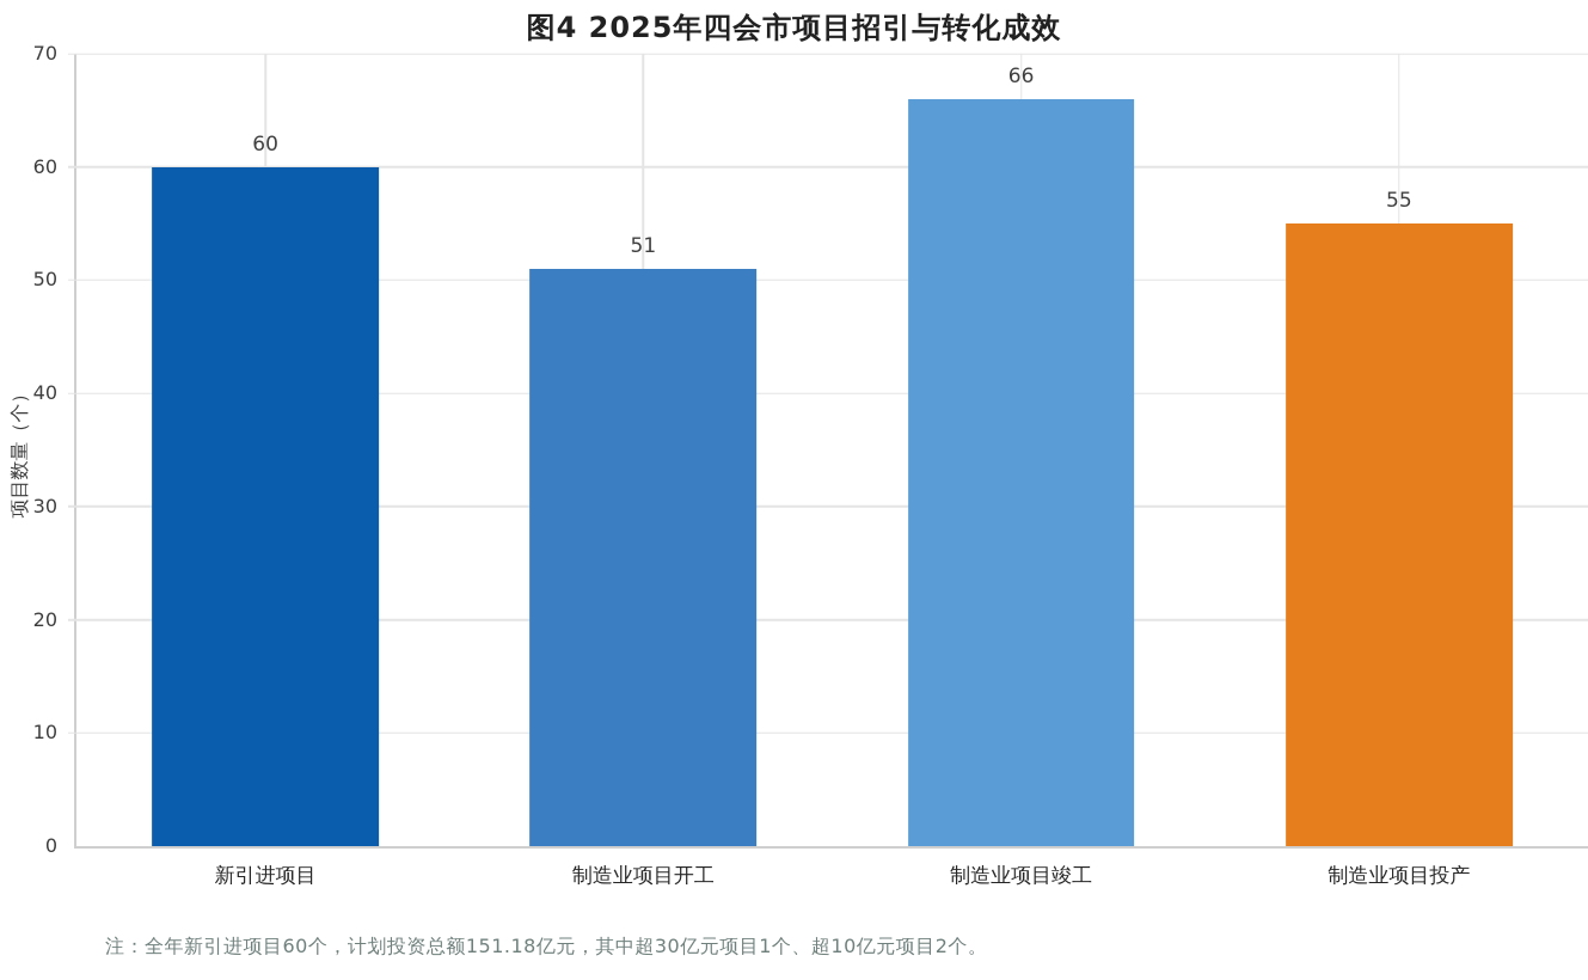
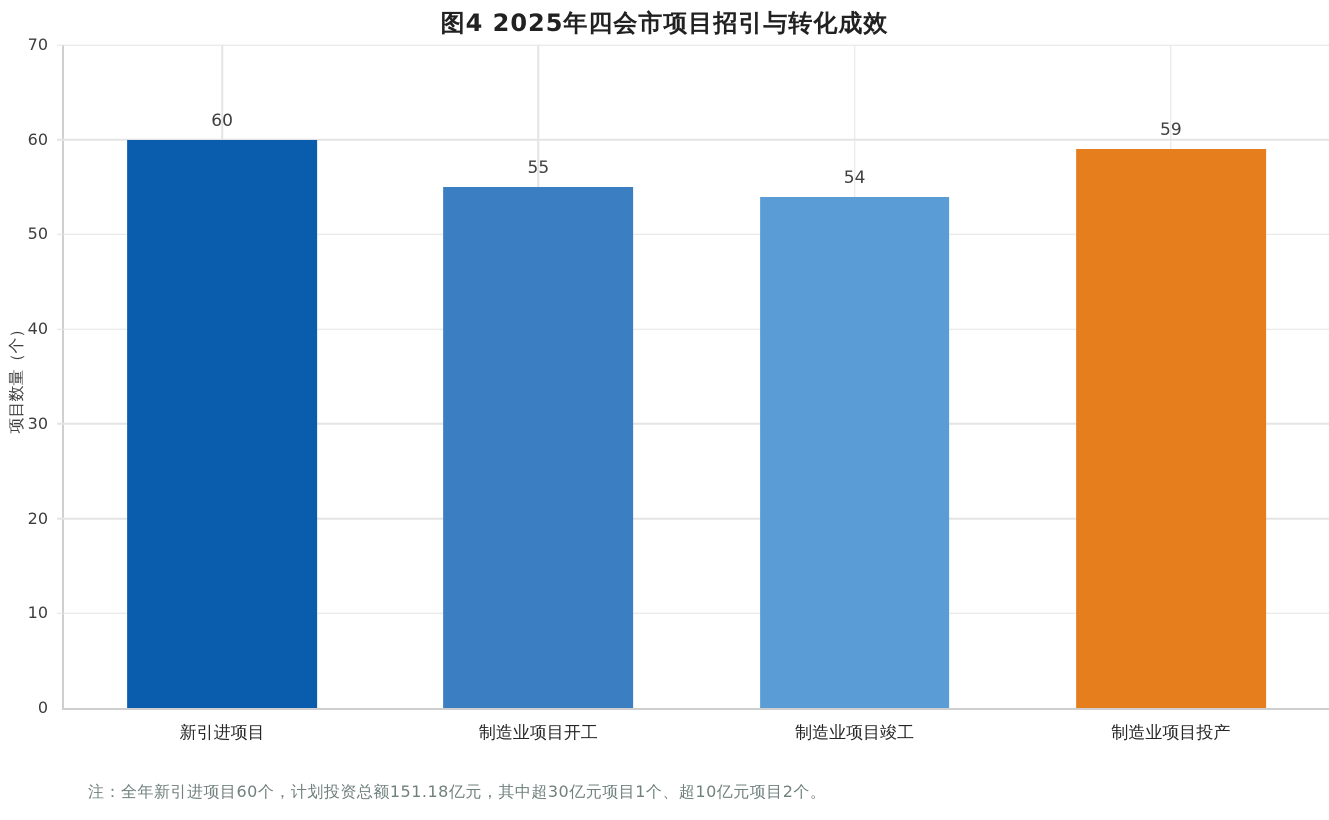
制造业项目开工: 51 -> 55
制造业项目竣工: 66 -> 54
制造业项目投产: 55 -> 59
